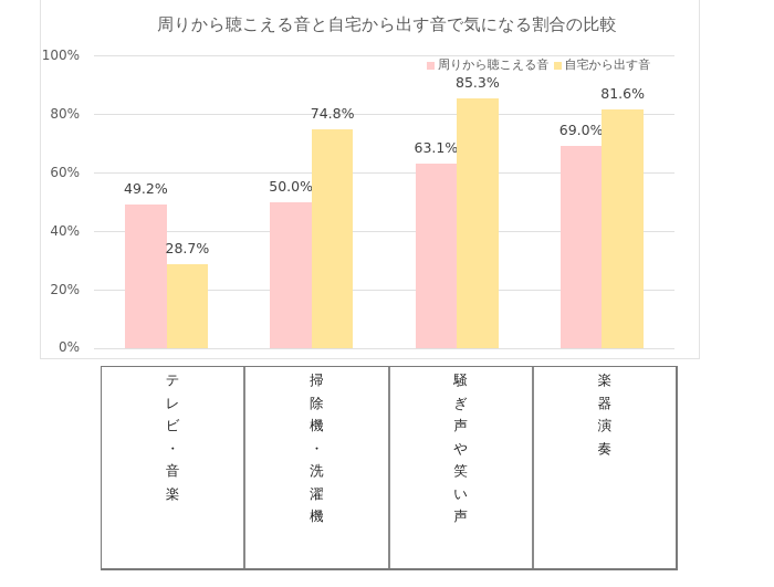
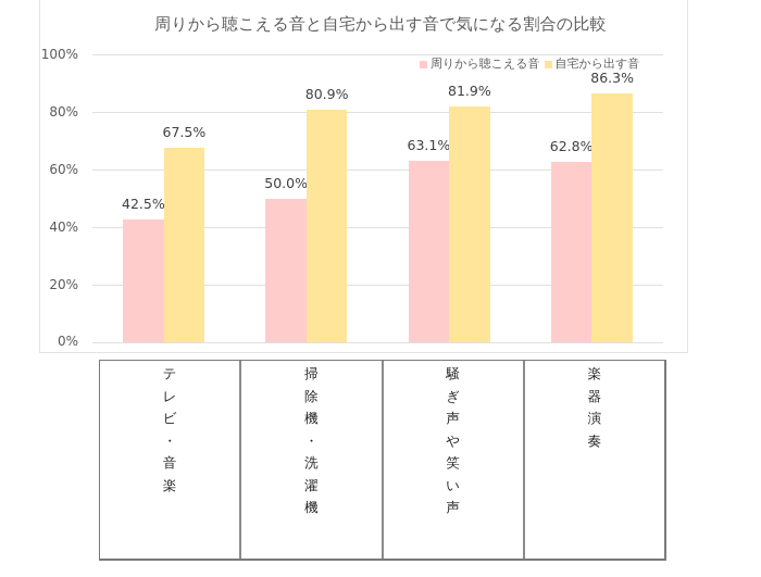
周りから聴こえる音/テレビ・音楽: 49.2% -> 42.5%
自宅から出す音/テレビ・音楽: 28.7% -> 67.5%
自宅から出す音/掃除機・洗濯機: 74.8% -> 80.9%
自宅から出す音/騒ぎ声や笑い声: 85.3% -> 81.9%
周りから聴こえる音/楽器演奏: 69.0% -> 62.8%
自宅から出す音/楽器演奏: 81.6% -> 86.3%
